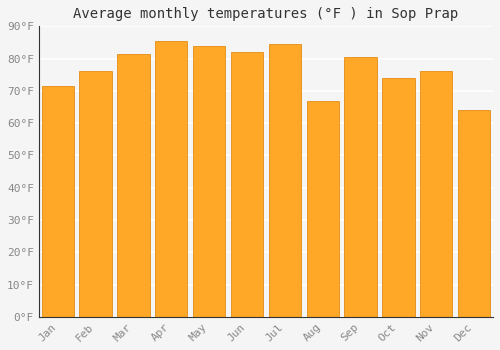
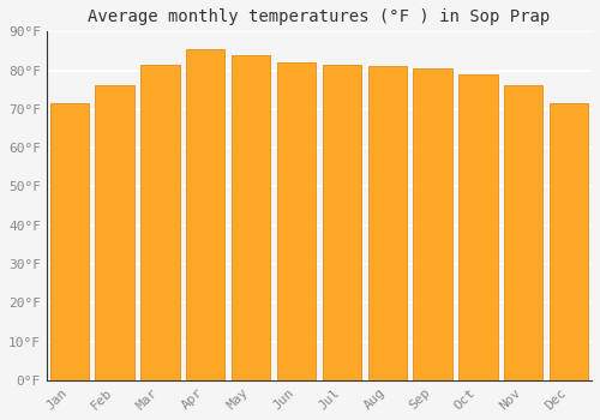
Jul: 84.5°F -> 81.5°F
Aug: 67.0°F -> 81.0°F
Oct: 74.0°F -> 79.0°F
Dec: 64.0°F -> 71.5°F
